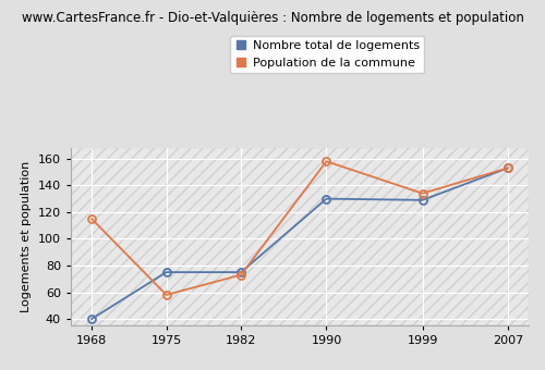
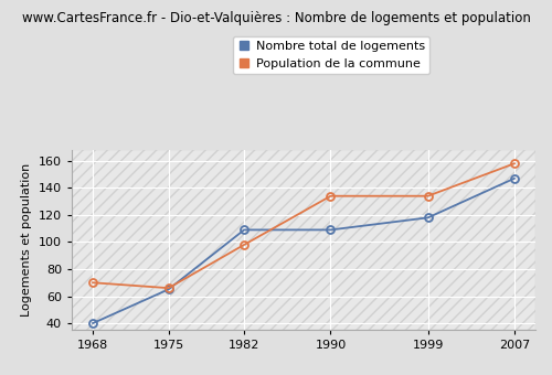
Population de la commune/1968: 115 -> 70
Nombre total de logements/1975: 75 -> 65
Population de la commune/1975: 58 -> 66
Nombre total de logements/1982: 75 -> 109
Population de la commune/1982: 73 -> 98
Nombre total de logements/1990: 130 -> 109
Population de la commune/1990: 158 -> 134
Nombre total de logements/1999: 129 -> 118
Nombre total de logements/2007: 153 -> 147
Population de la commune/2007: 153 -> 158
